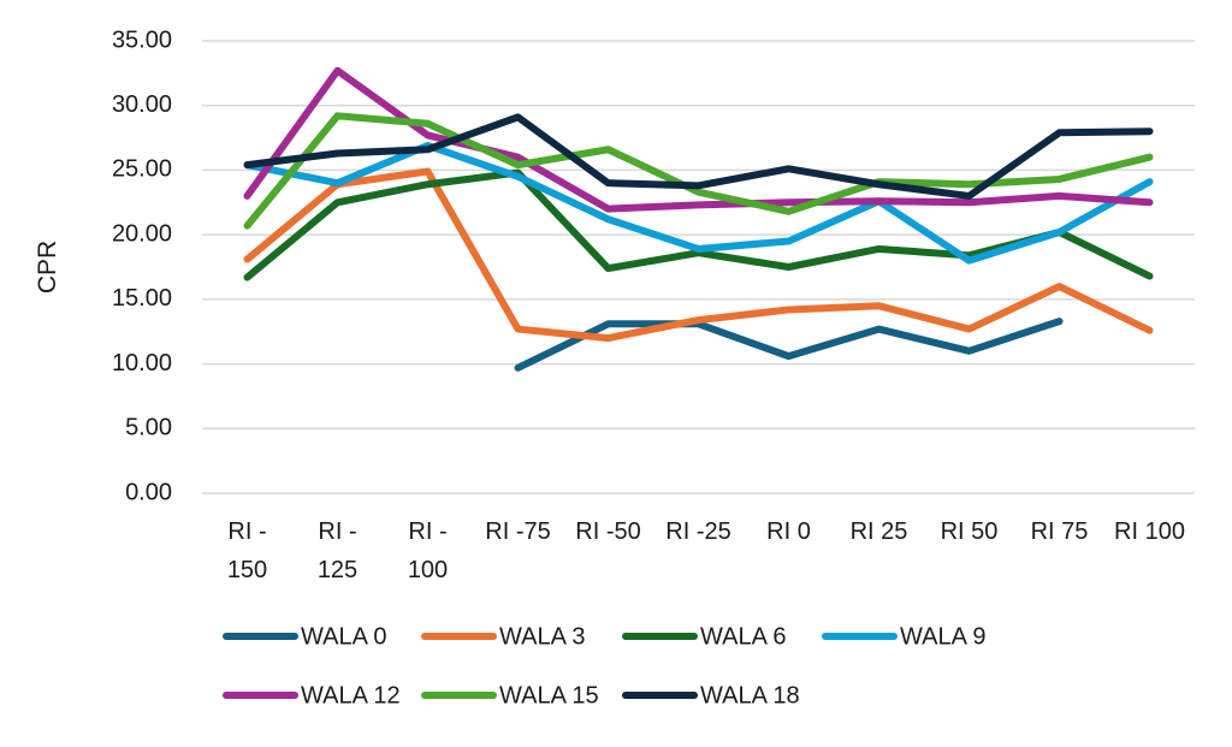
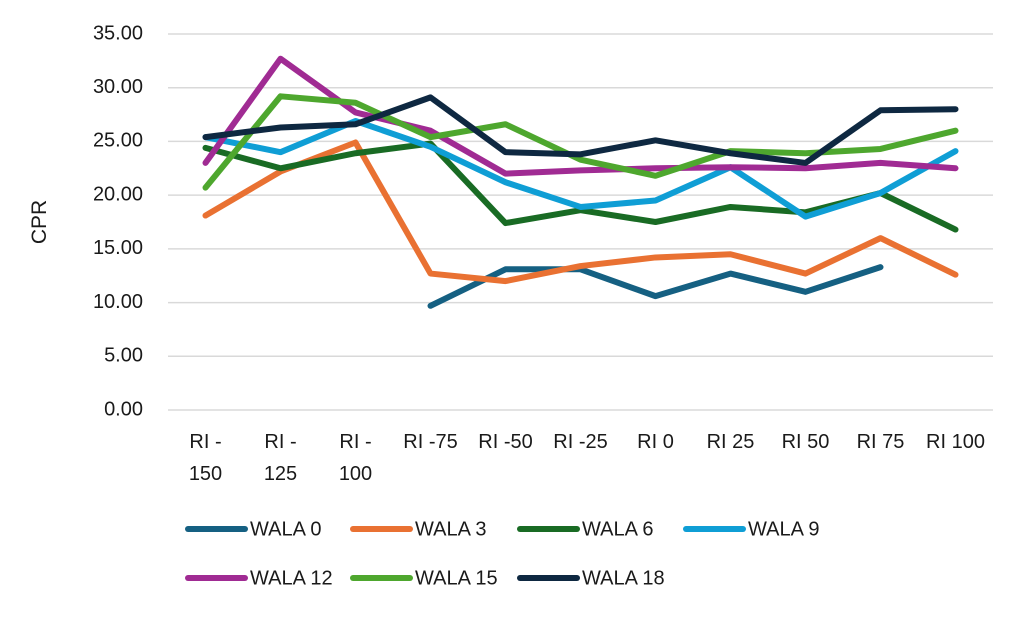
WALA 6/RI -150: 16.7 -> 24.4
WALA 3/RI -125: 23.9 -> 22.2
